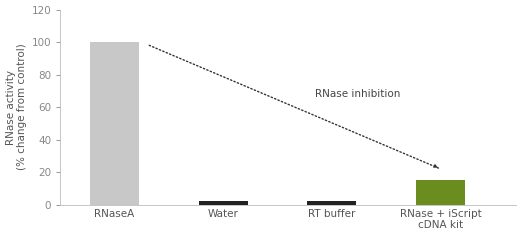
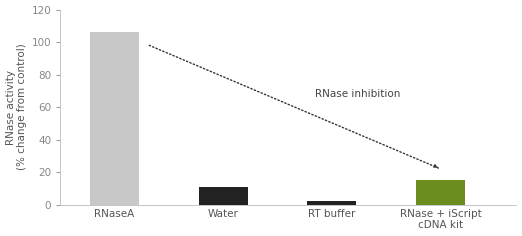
RNaseA: 100 -> 106
Water: 2 -> 11
